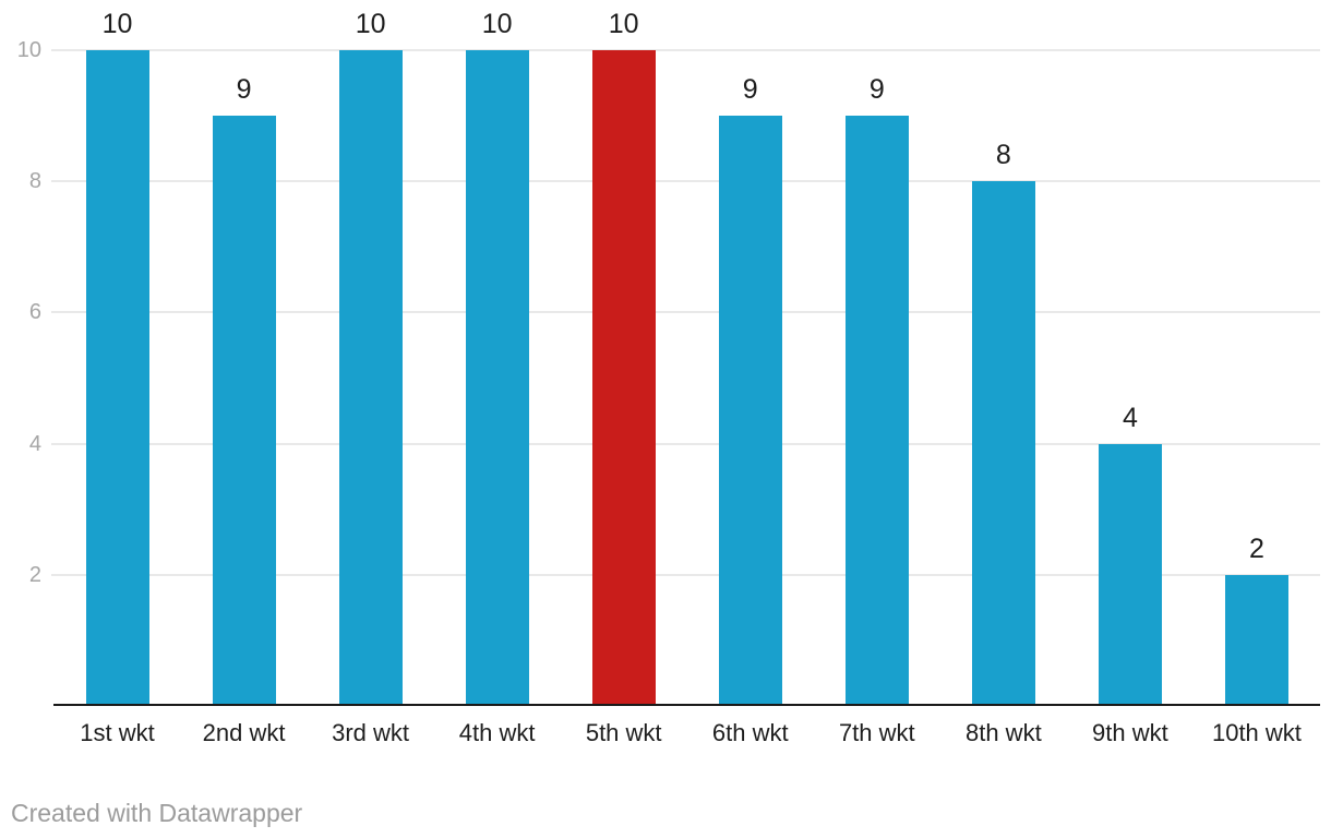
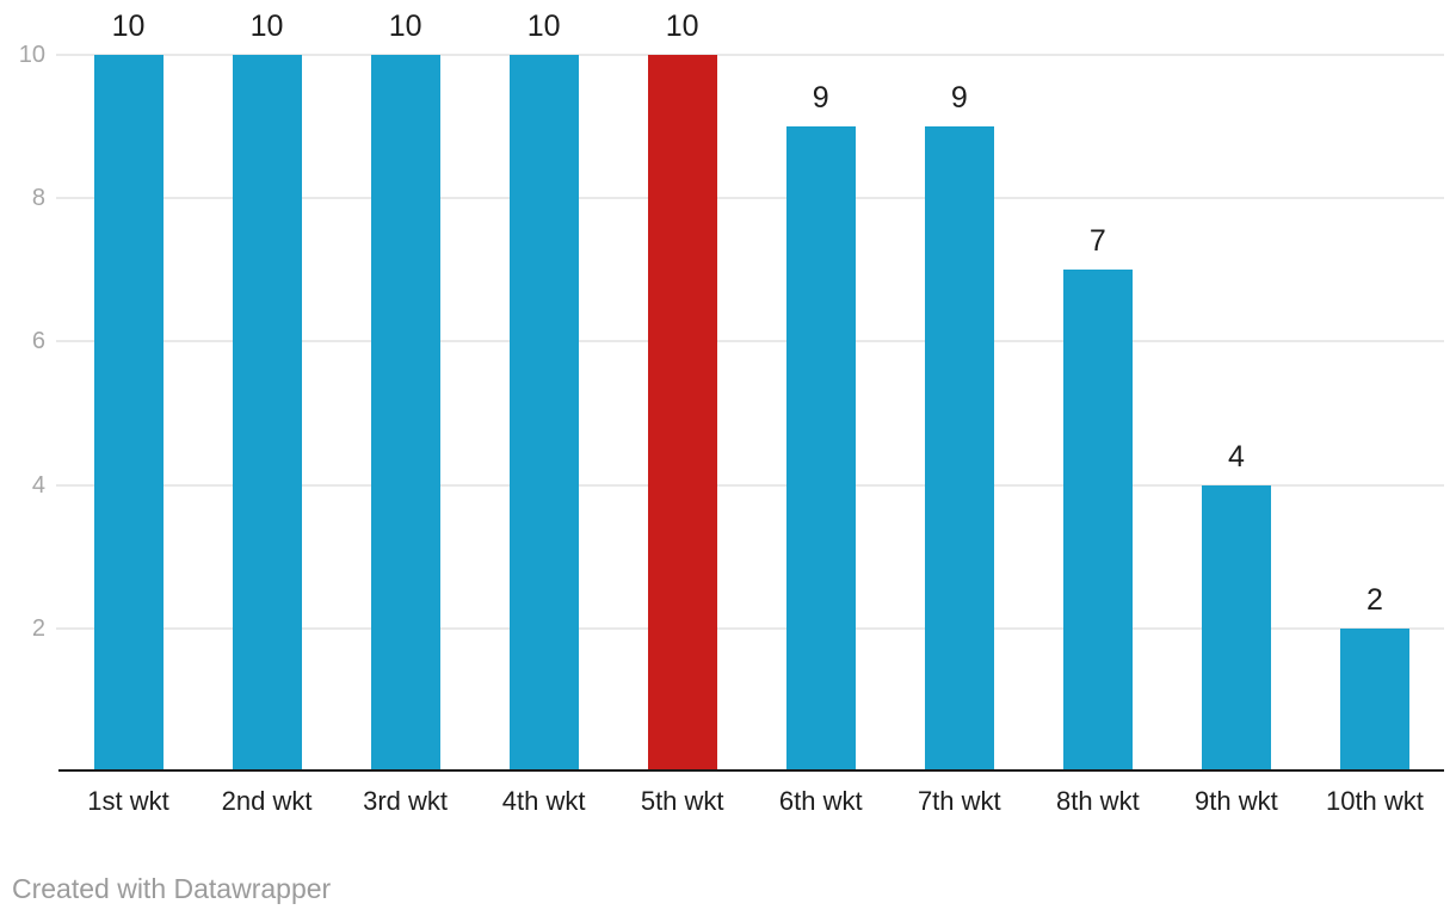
2nd wkt: 9 -> 10
8th wkt: 8 -> 7
